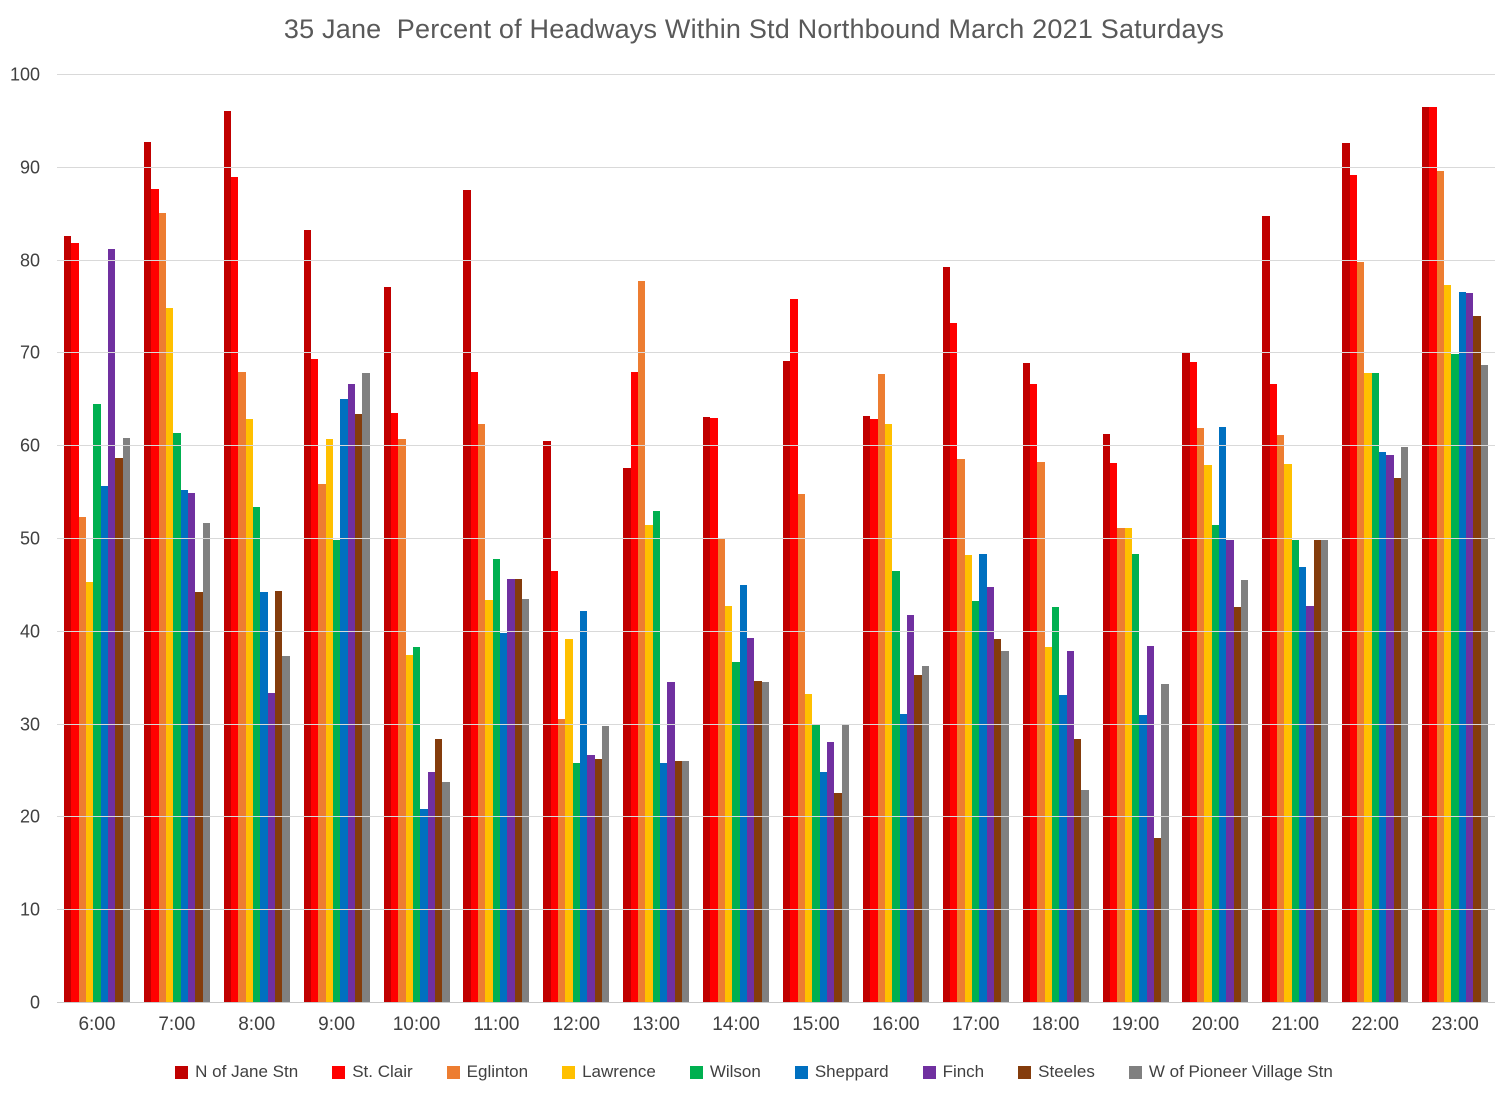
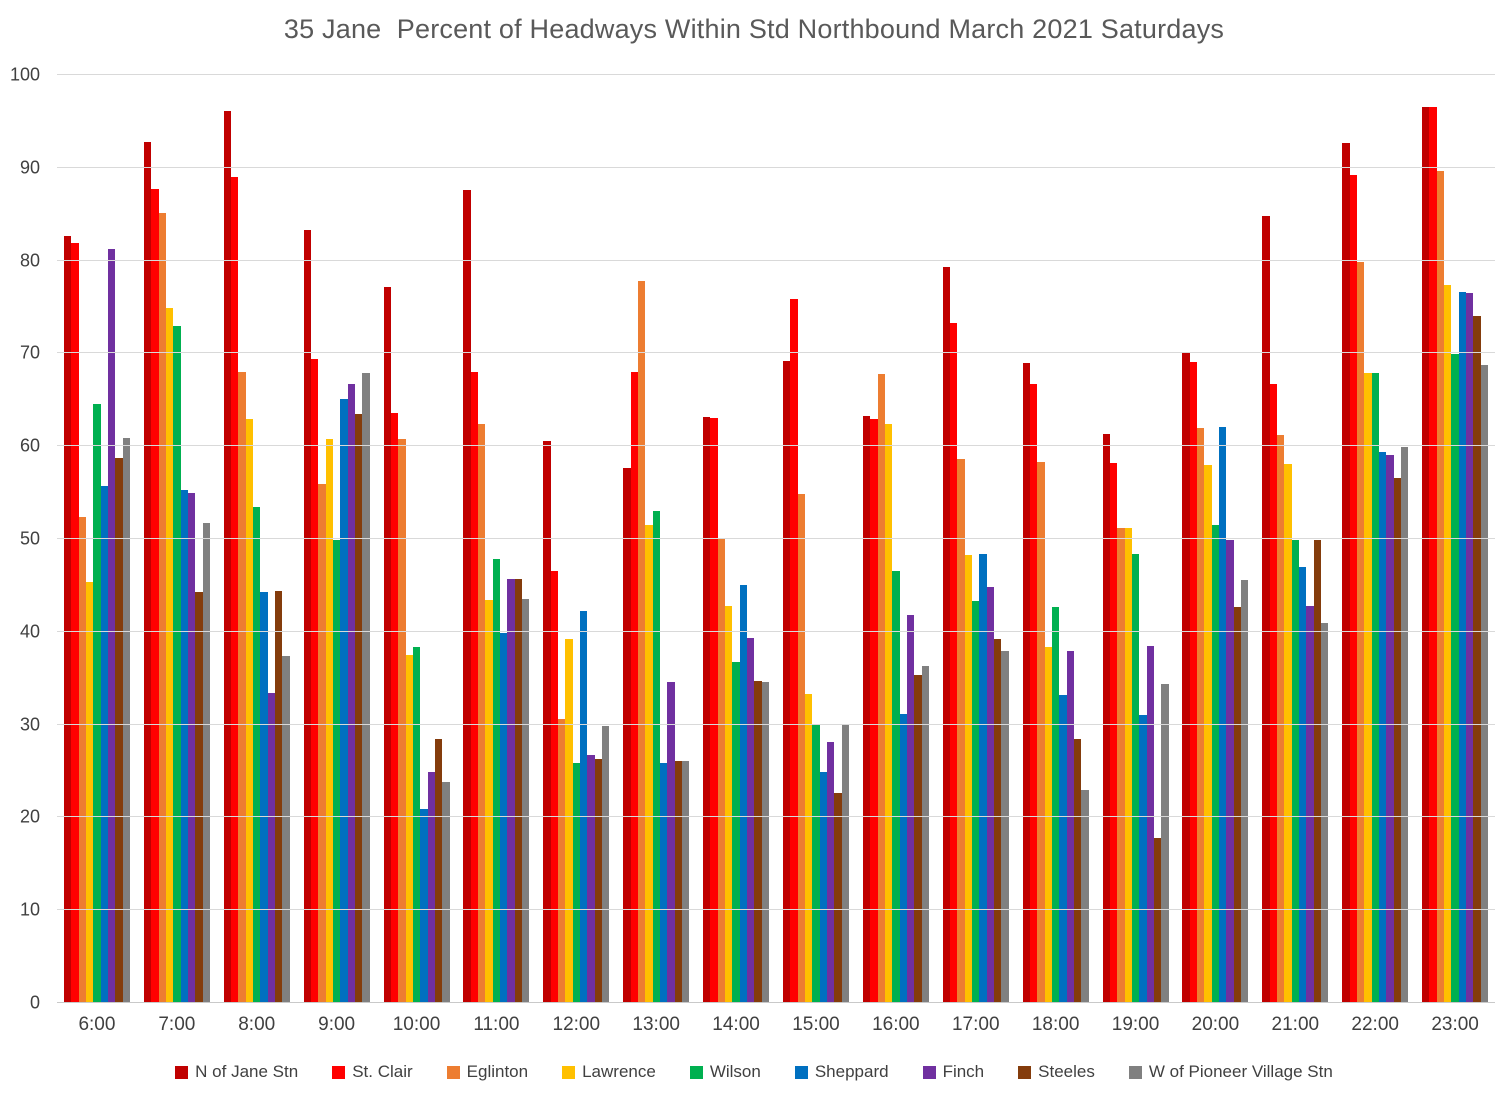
Wilson/7:00: 61 -> 73
W of Pioneer Village Stn/21:00: 50 -> 41
